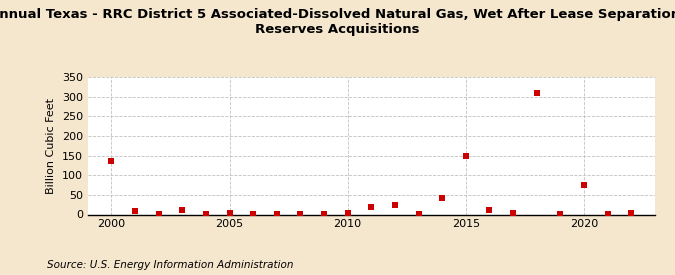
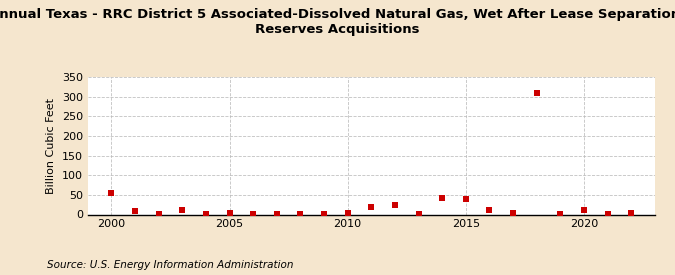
2000: 135 -> 55
2015: 150 -> 40
2020: 75 -> 12
